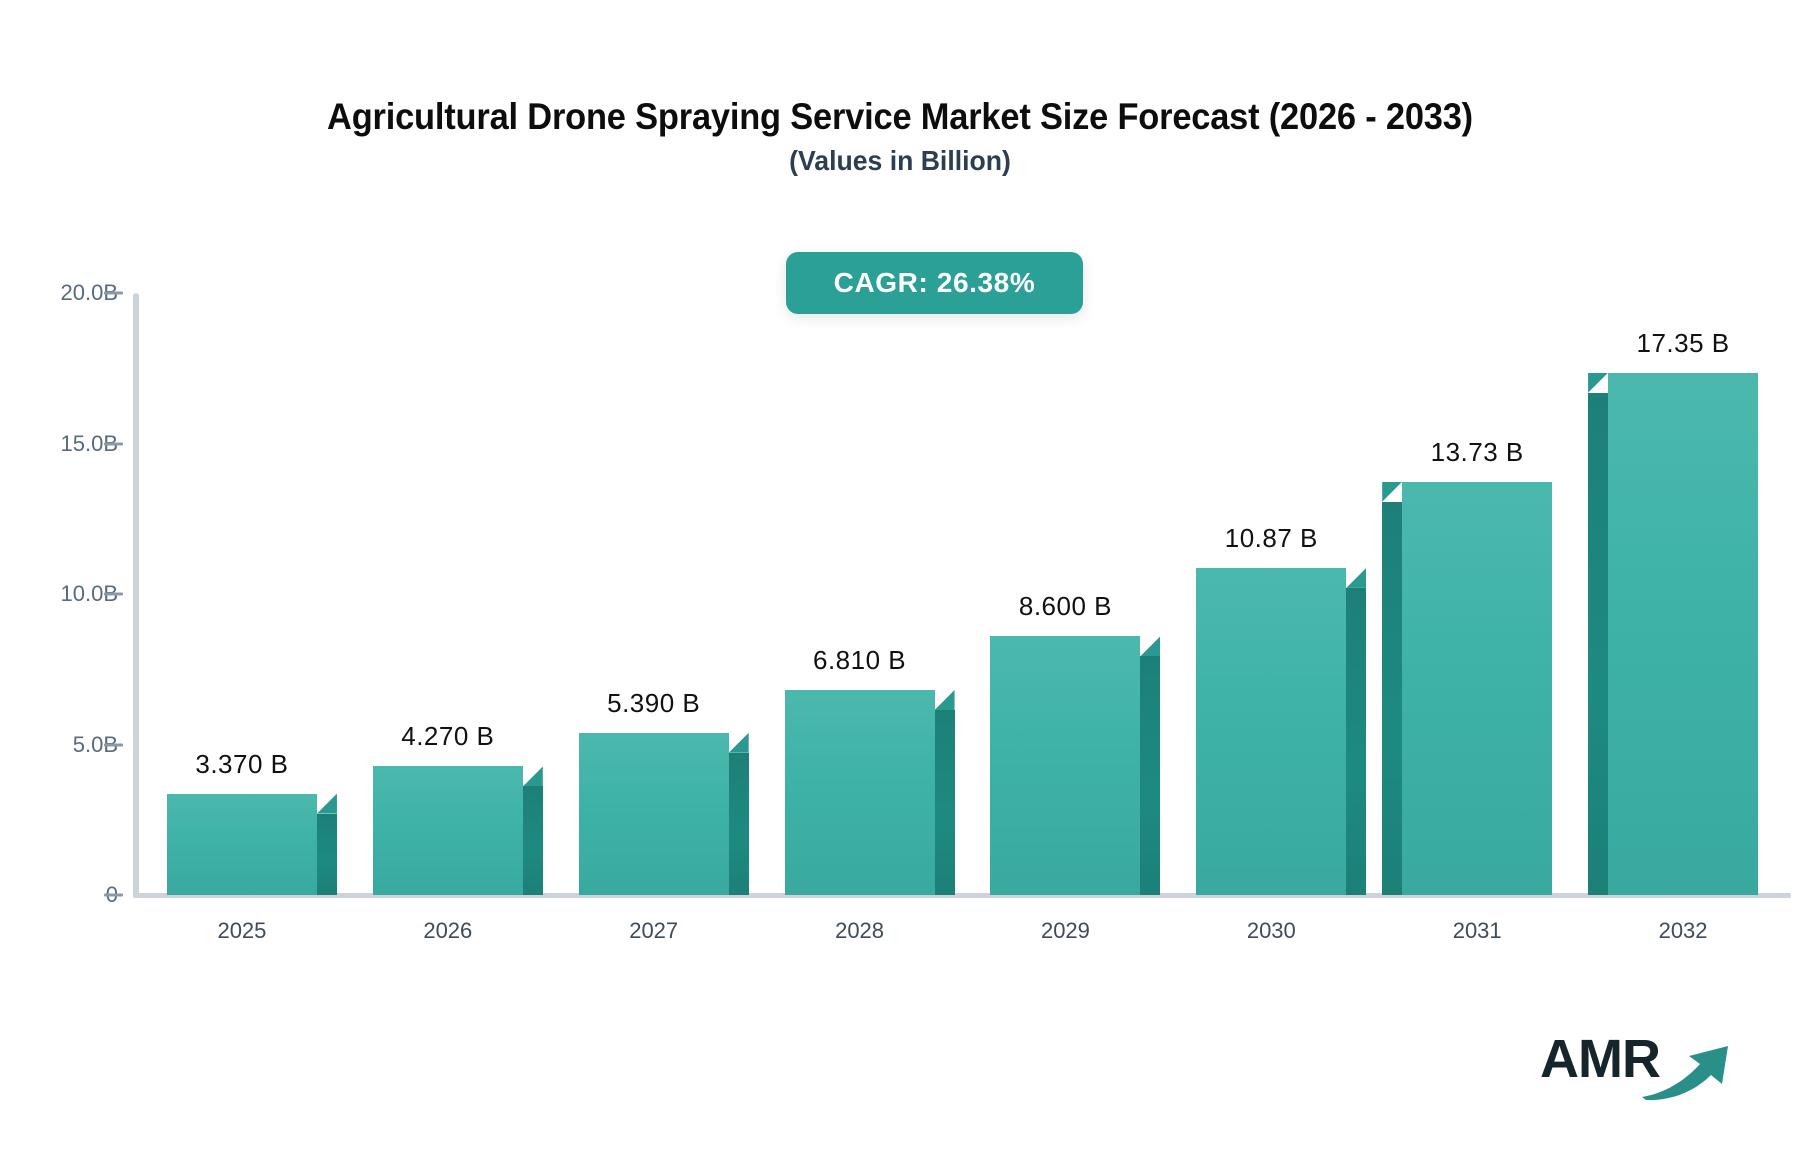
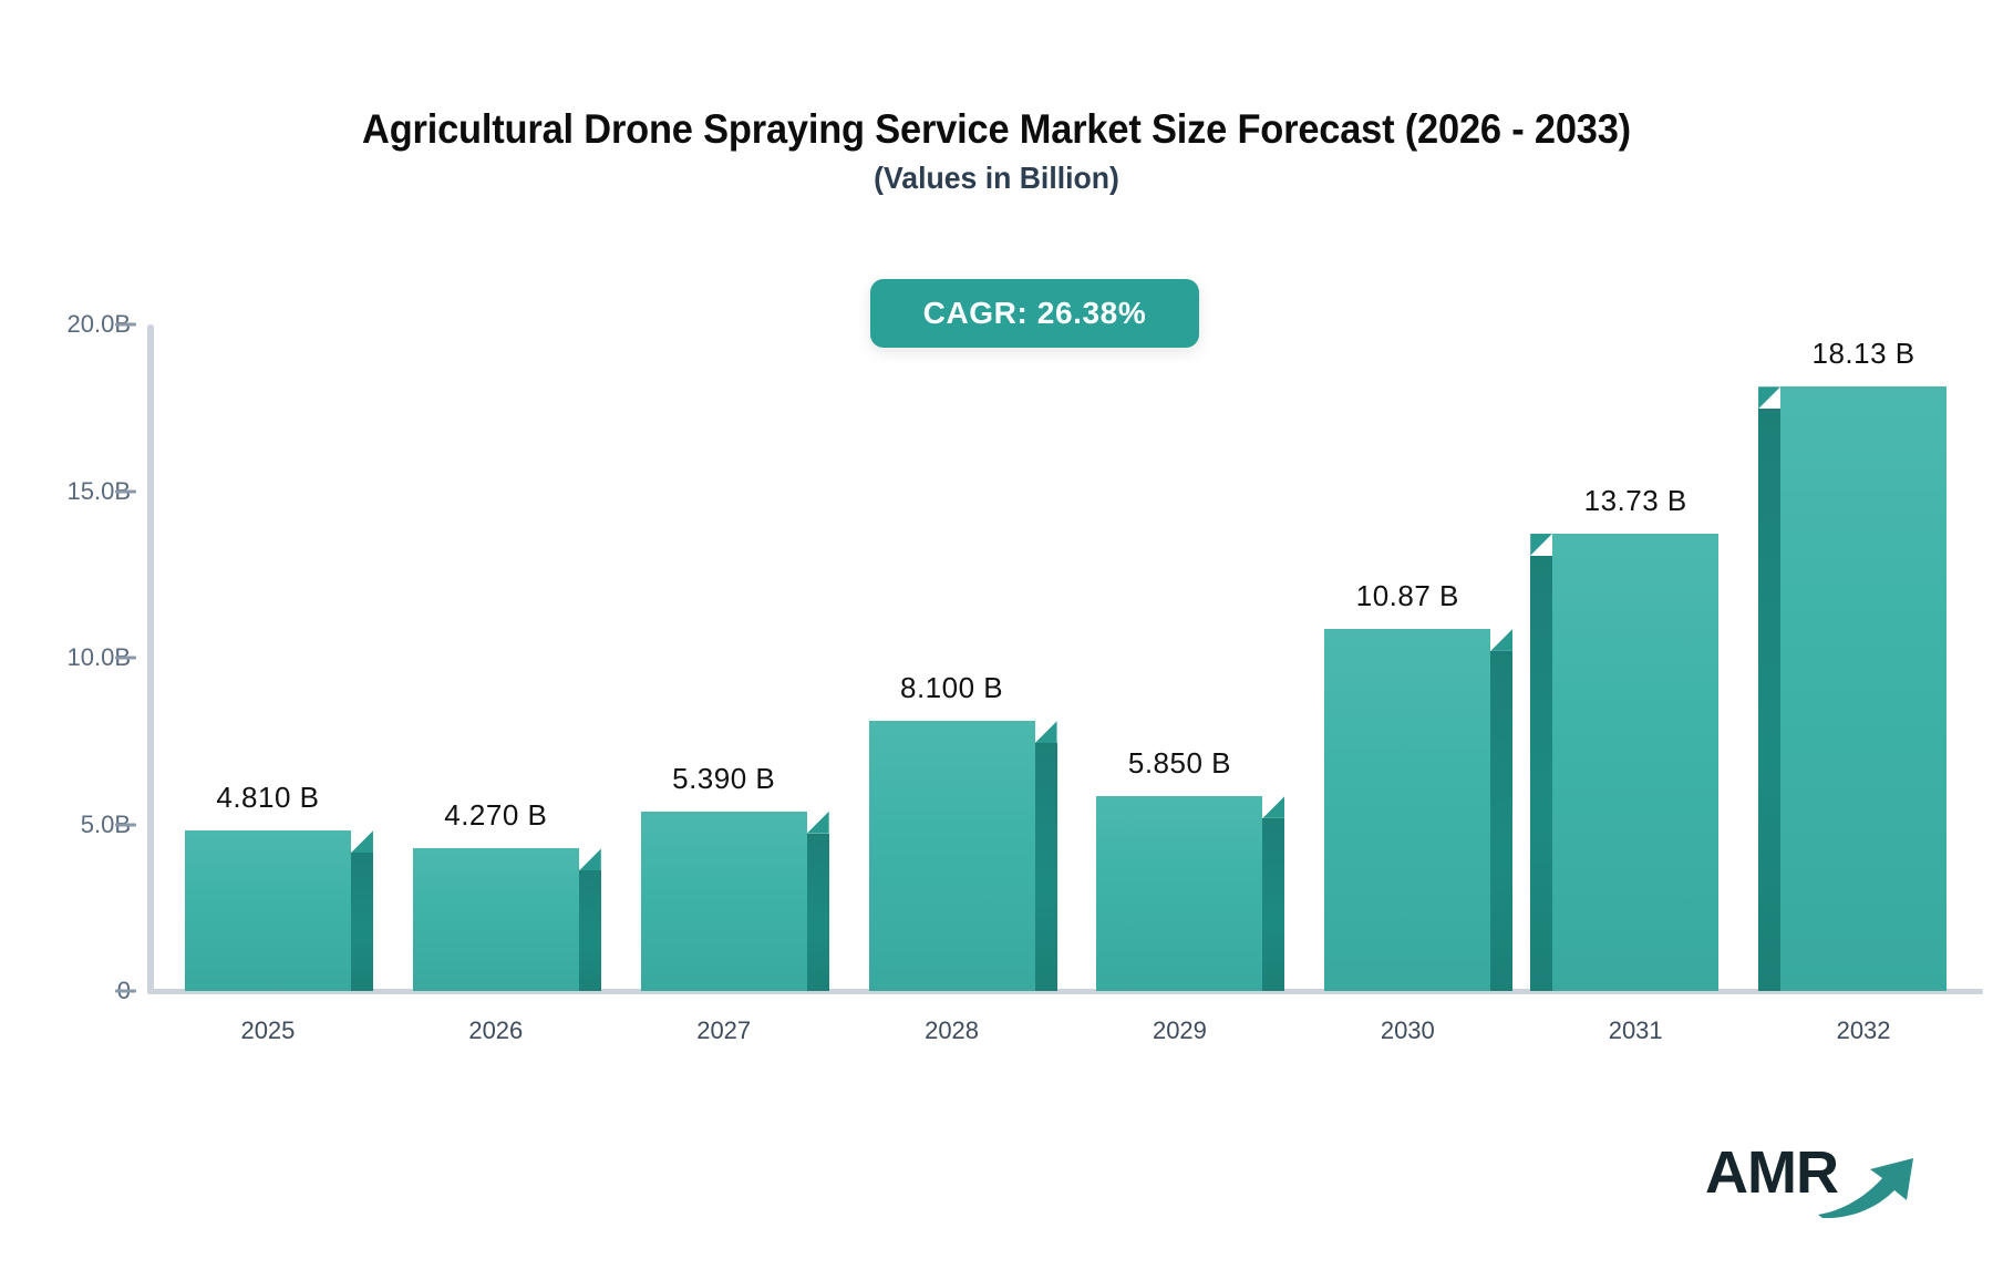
2025: 3.370 -> 4.810
2028: 6.810 -> 8.100
2029: 8.600 -> 5.850
2032: 17.35 -> 18.13
